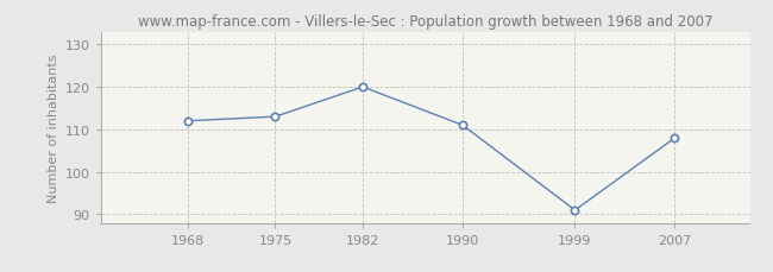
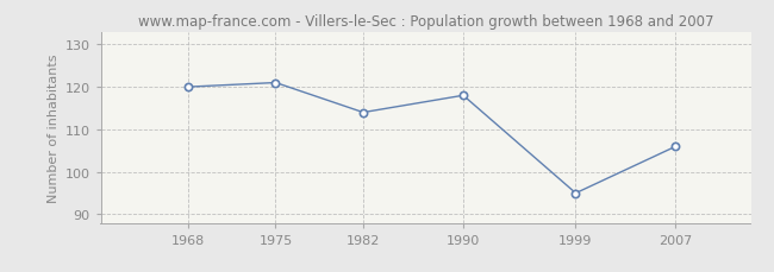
1968: 112 -> 120
1975: 113 -> 121
1982: 120 -> 114
1990: 111 -> 118
1999: 91 -> 95
2007: 108 -> 106
